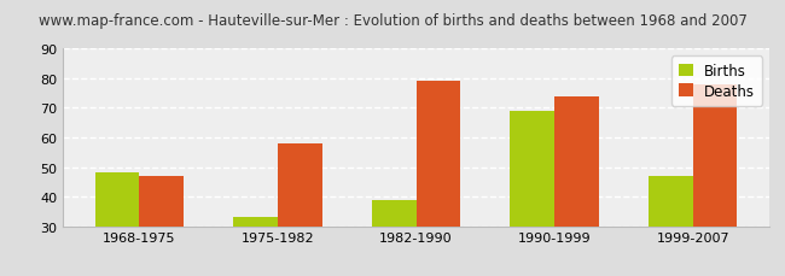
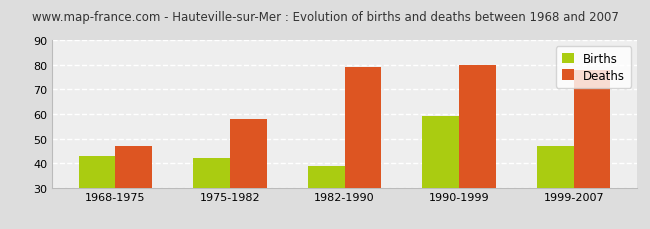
Births/1968-1975: 48 -> 43
Births/1975-1982: 33 -> 42
Births/1990-1999: 69 -> 59
Deaths/1990-1999: 74 -> 80
